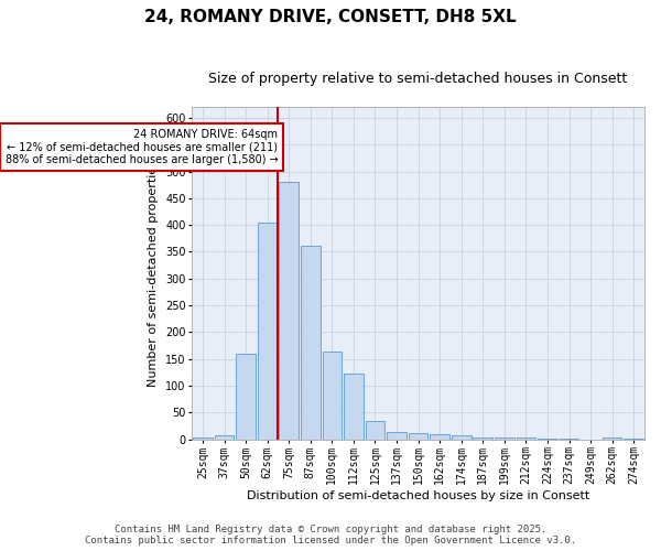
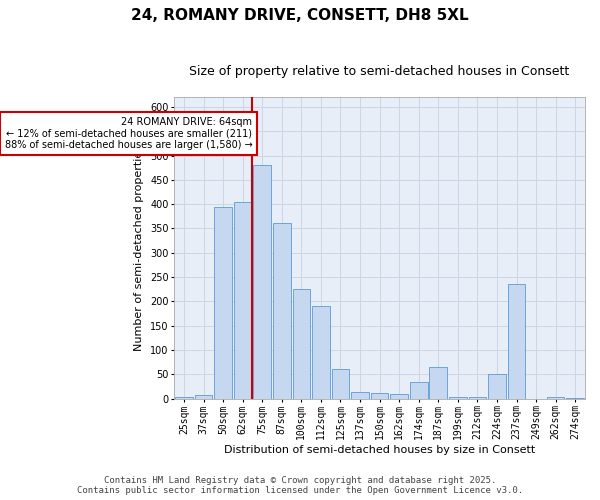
50sqm: 160 -> 395
100sqm: 163 -> 225
112sqm: 122 -> 190
125sqm: 35 -> 60
174sqm: 7 -> 35
187sqm: 4 -> 65
224sqm: 2 -> 50
237sqm: 2 -> 235
